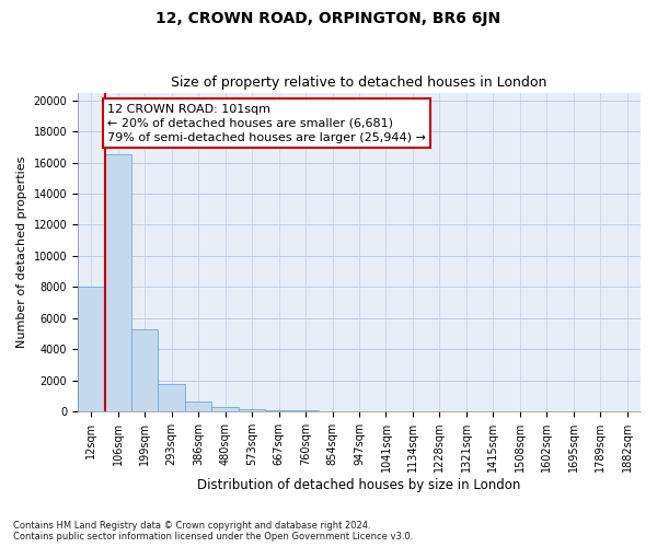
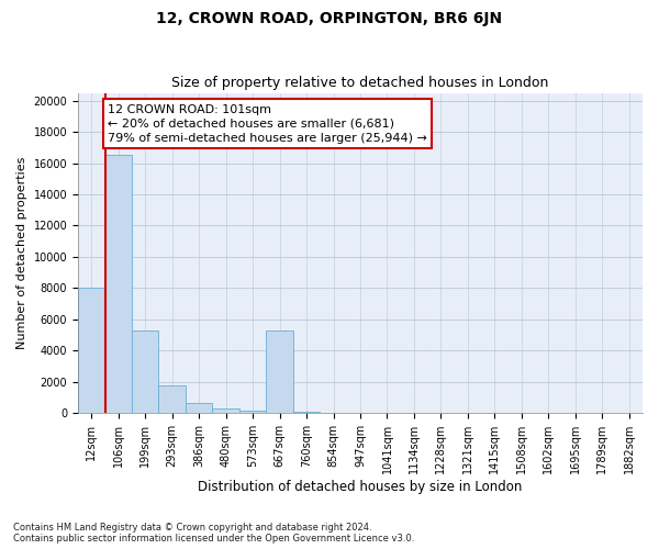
667sqm: 100 -> 5300
